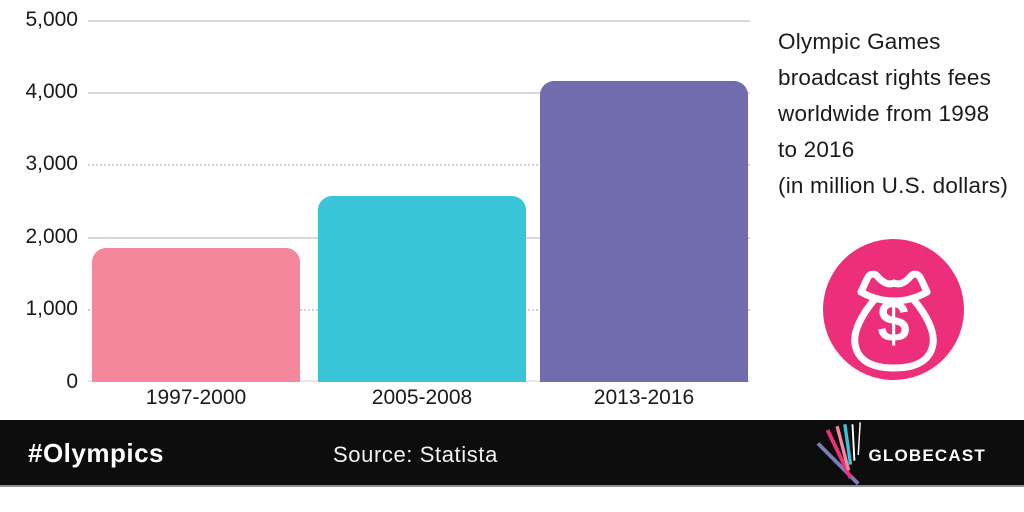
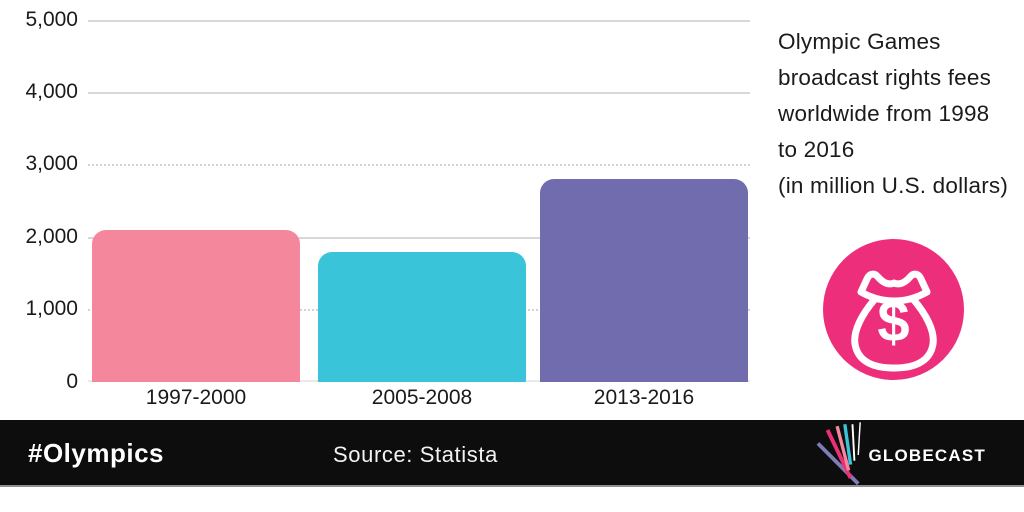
1997-2000: 1800 -> 2100
2005-2008: 2600 -> 1800
2013-2016: 4200 -> 2800
